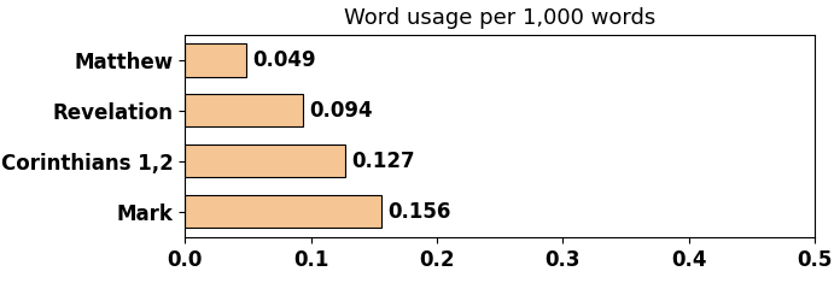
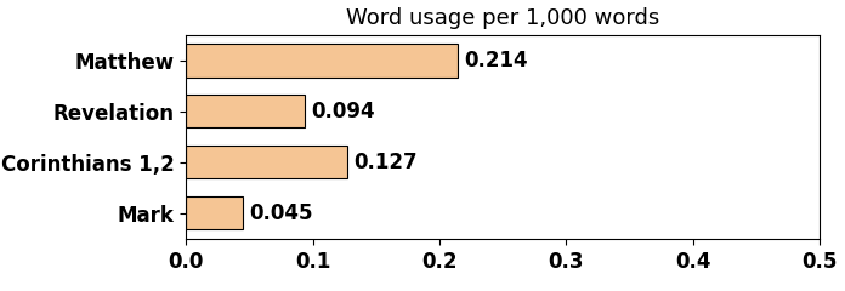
Matthew: 0.049 -> 0.214
Mark: 0.156 -> 0.045
